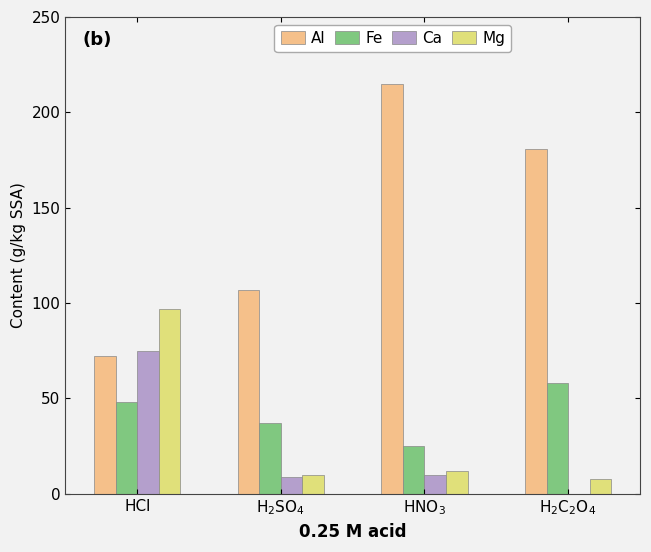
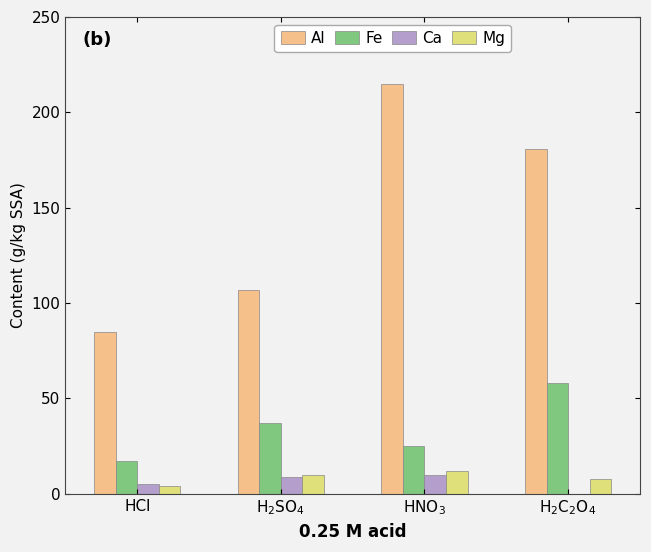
Al/HCl: 72 -> 85
Fe/HCl: 48 -> 17
Ca/HCl: 75 -> 5
Mg/HCl: 97 -> 4
